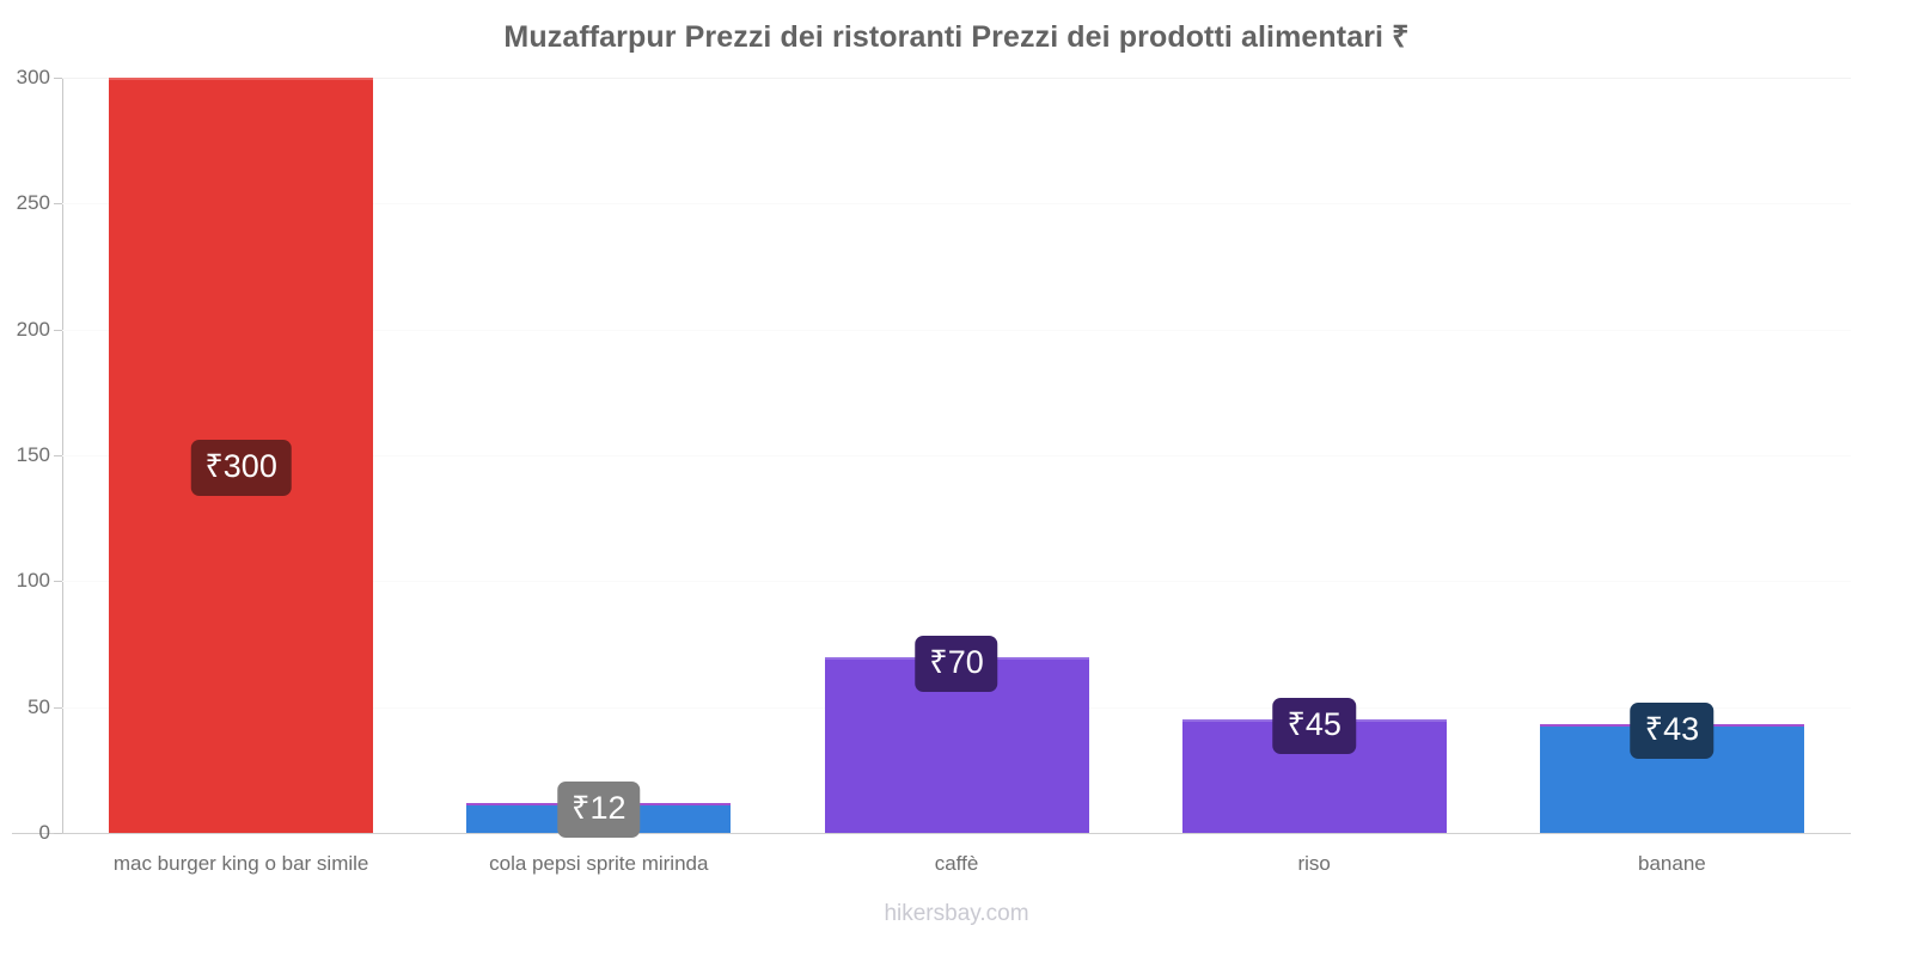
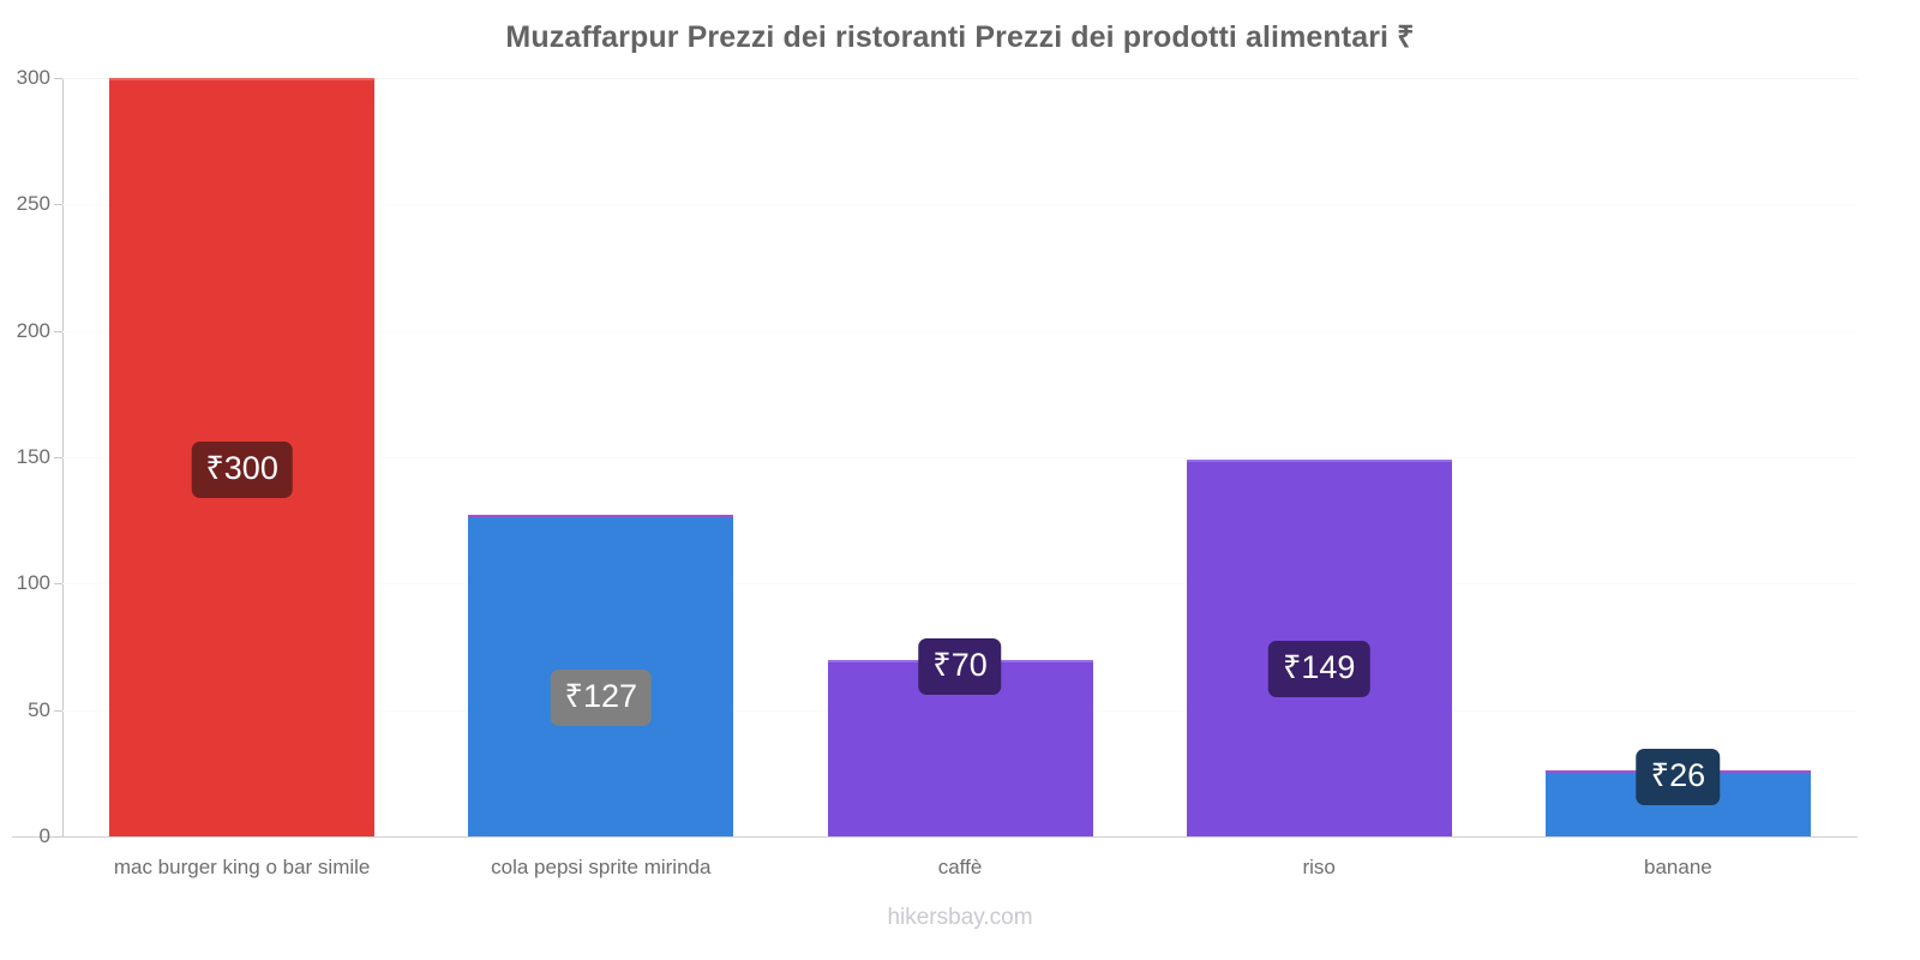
cola pepsi sprite mirinda: 12 -> 127
riso: 45 -> 149
banane: 43 -> 26
